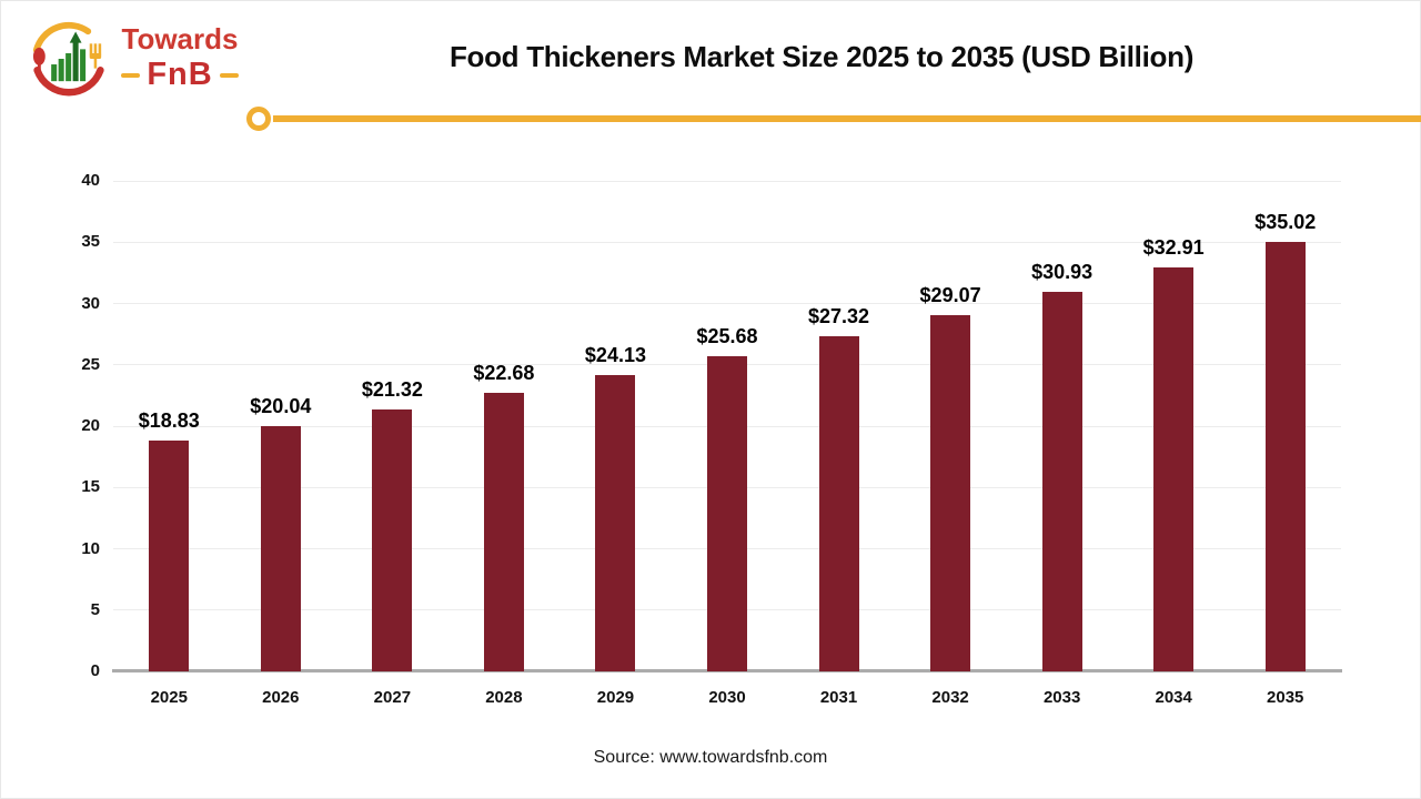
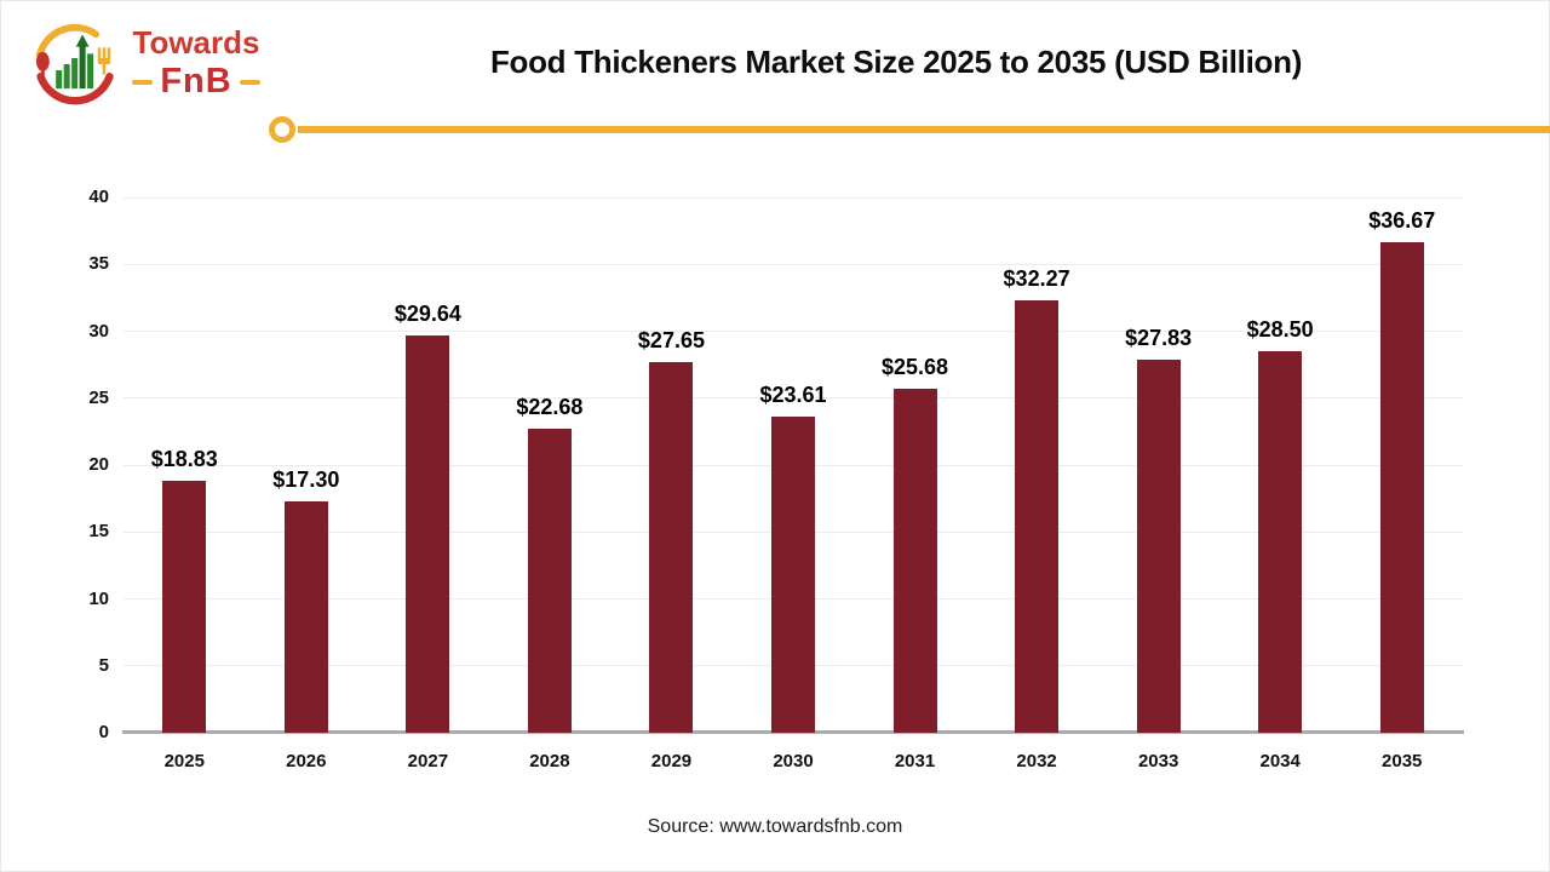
2026: $20.04 -> $17.30
2027: $21.32 -> $29.64
2029: $24.13 -> $27.65
2030: $25.68 -> $23.61
2031: $27.32 -> $25.68
2032: $29.07 -> $32.27
2033: $30.93 -> $27.83
2034: $32.91 -> $28.50
2035: $35.02 -> $36.67
